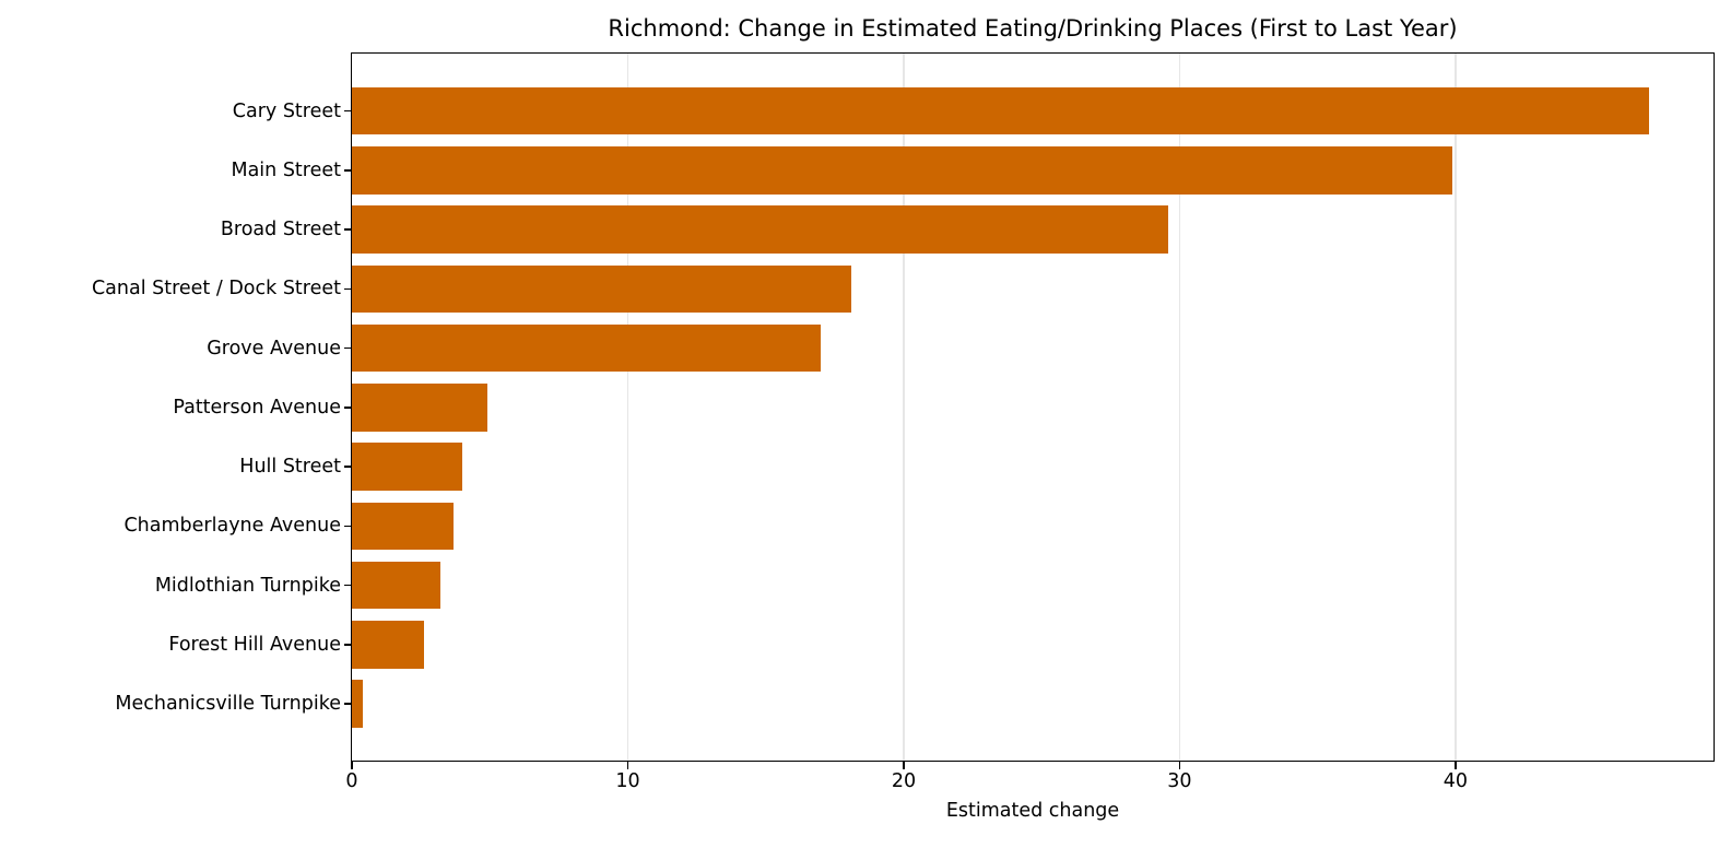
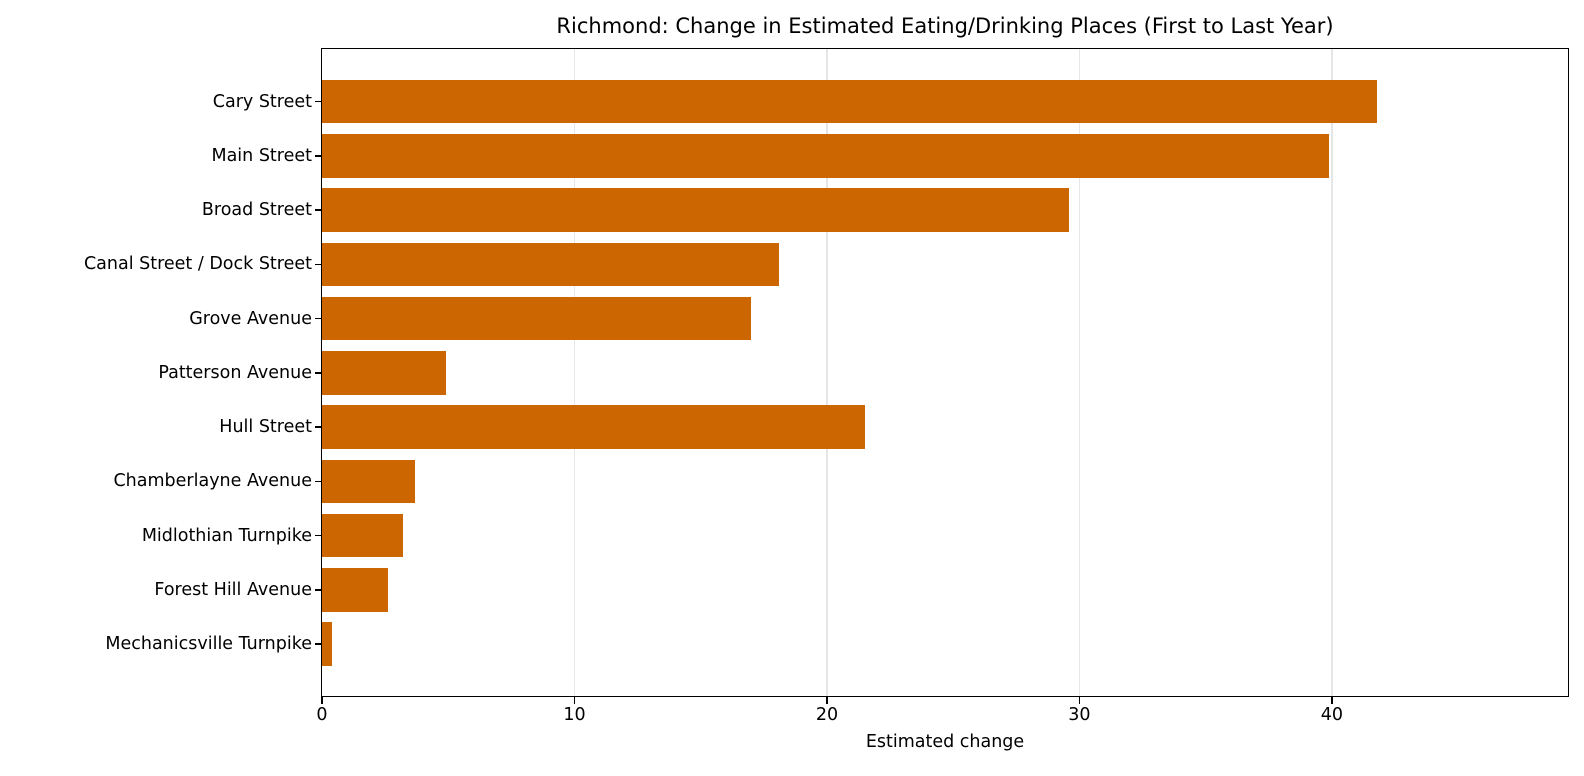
Cary Street: 47.0 -> 41.8
Hull Street: 4.0 -> 21.5
